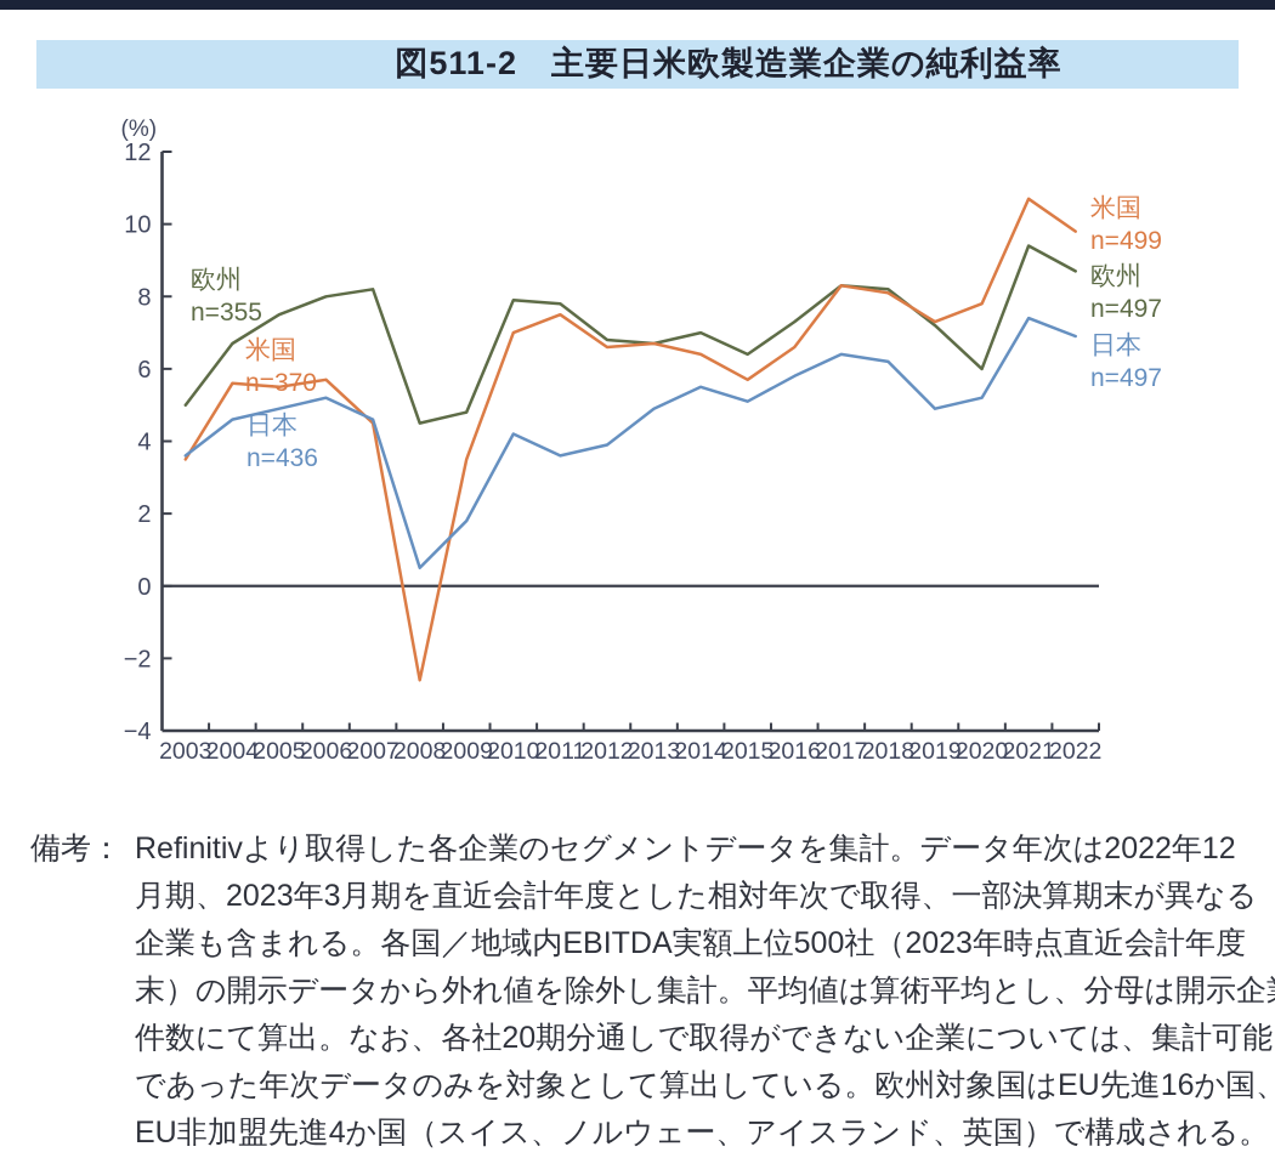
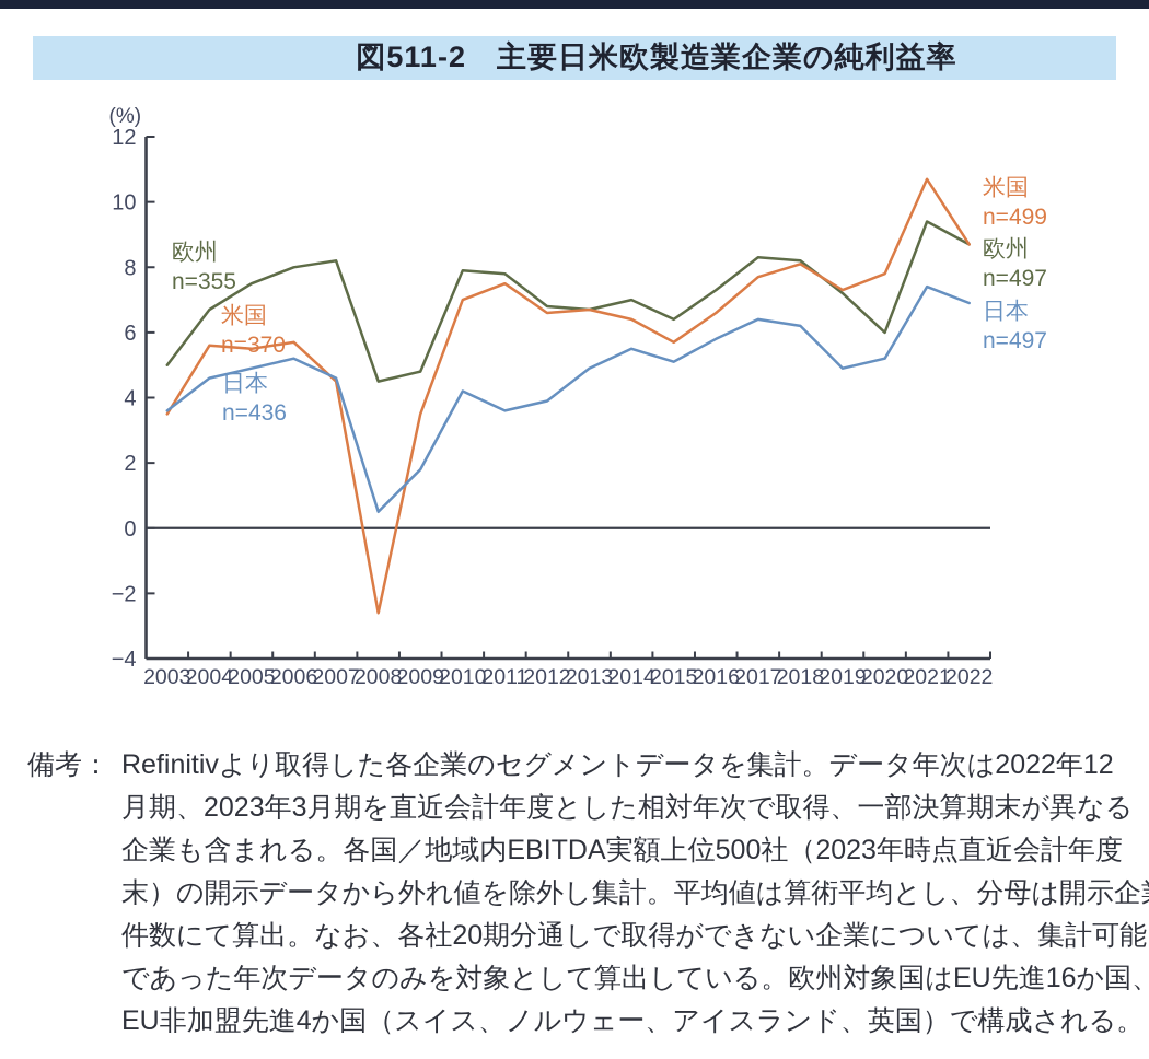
米国/2017: 8.3 -> 7.7
米国/2022: 9.8 -> 8.7
